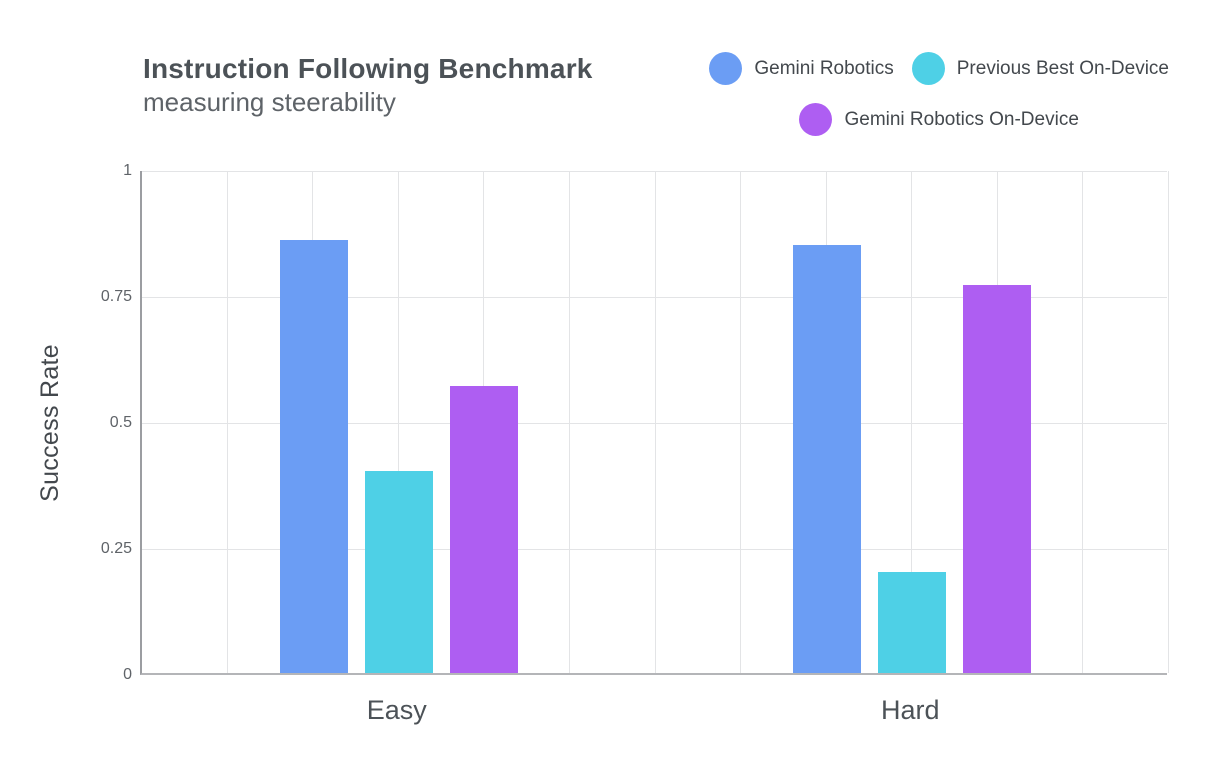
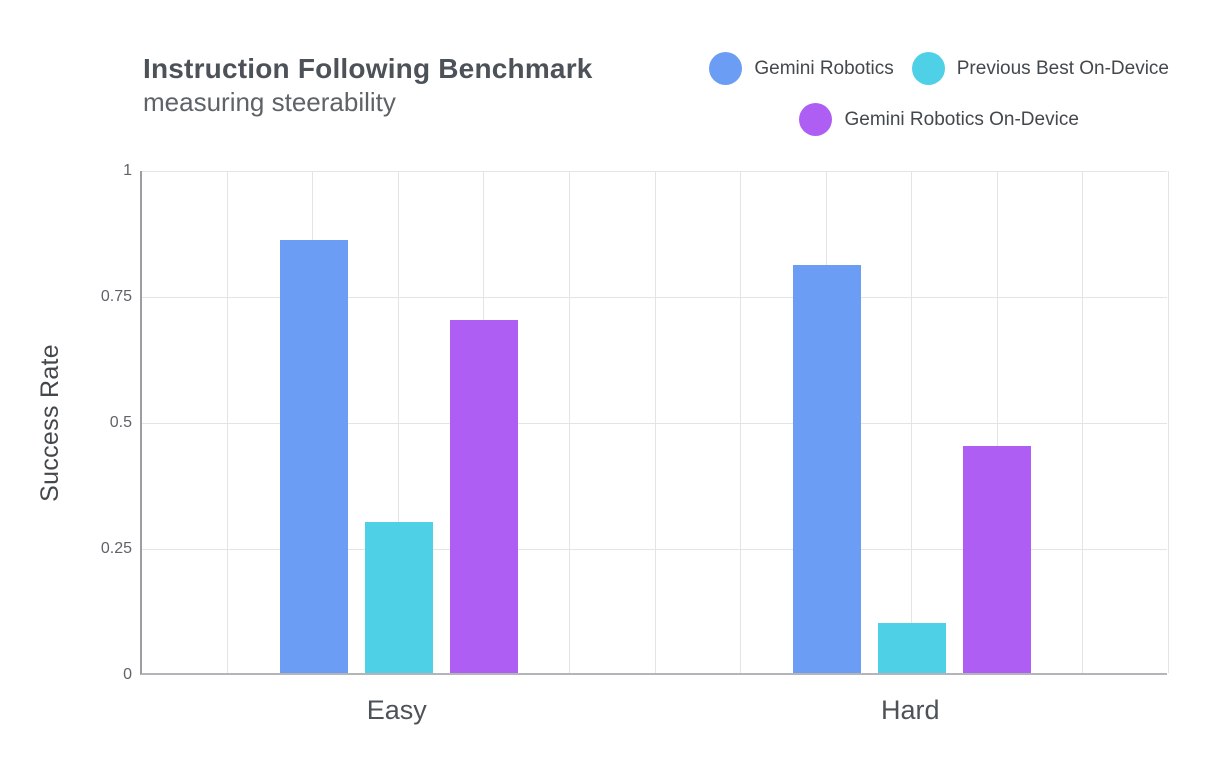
Previous Best On-Device/Easy: 0.4 -> 0.3
Gemini Robotics On-Device/Easy: 0.57 -> 0.70
Gemini Robotics/Hard: 0.85 -> 0.81
Previous Best On-Device/Hard: 0.2 -> 0.1
Gemini Robotics On-Device/Hard: 0.77 -> 0.45
